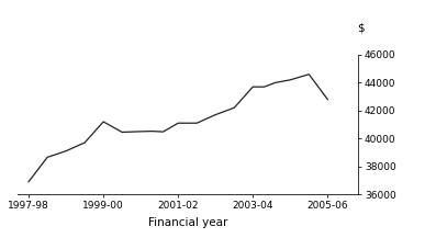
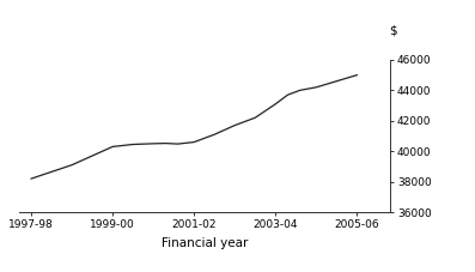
1997-98: 36900 -> 38200
1999-00: 41200 -> 40300
2001-02: 41100 -> 40600
2003-04: 43700 -> 43100
2005-06: 42800 -> 45000
